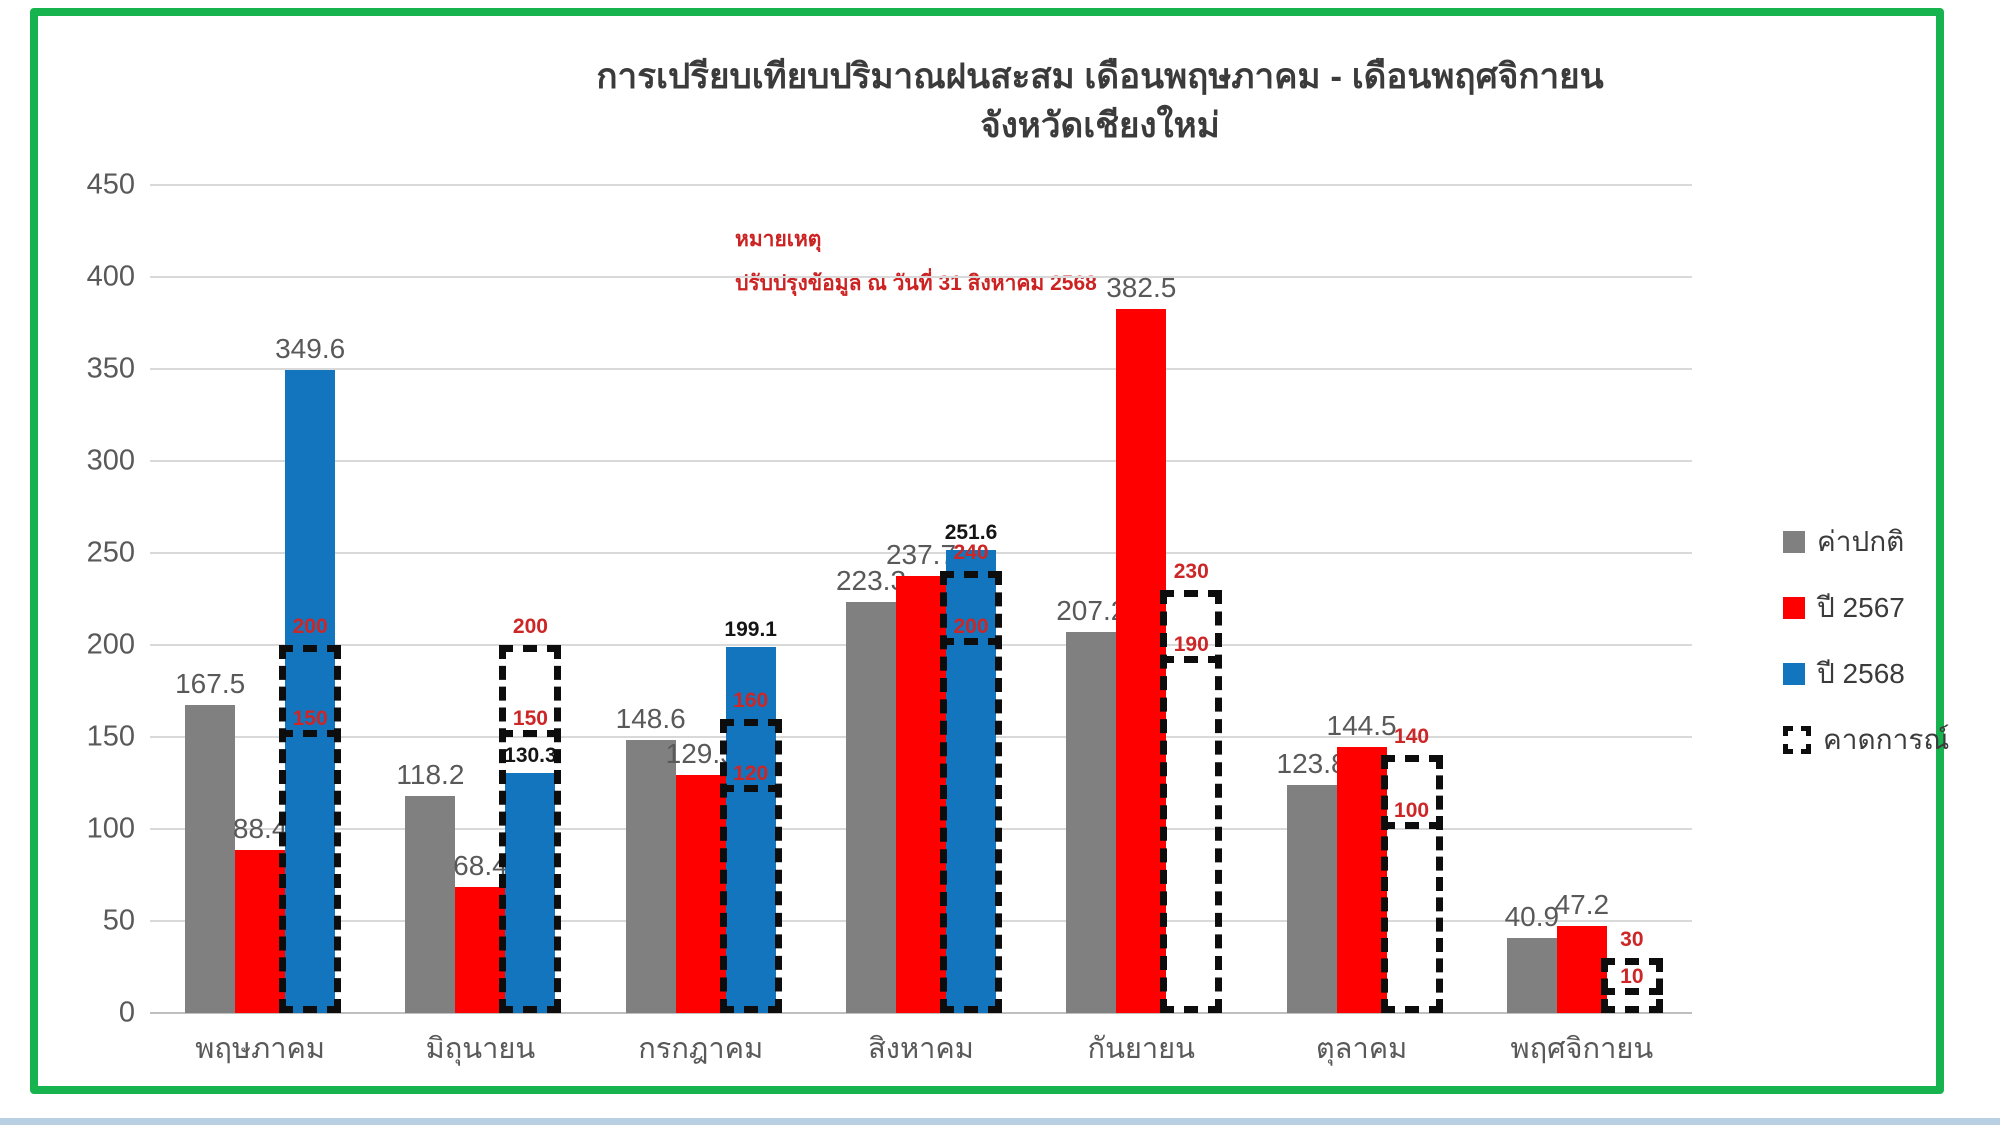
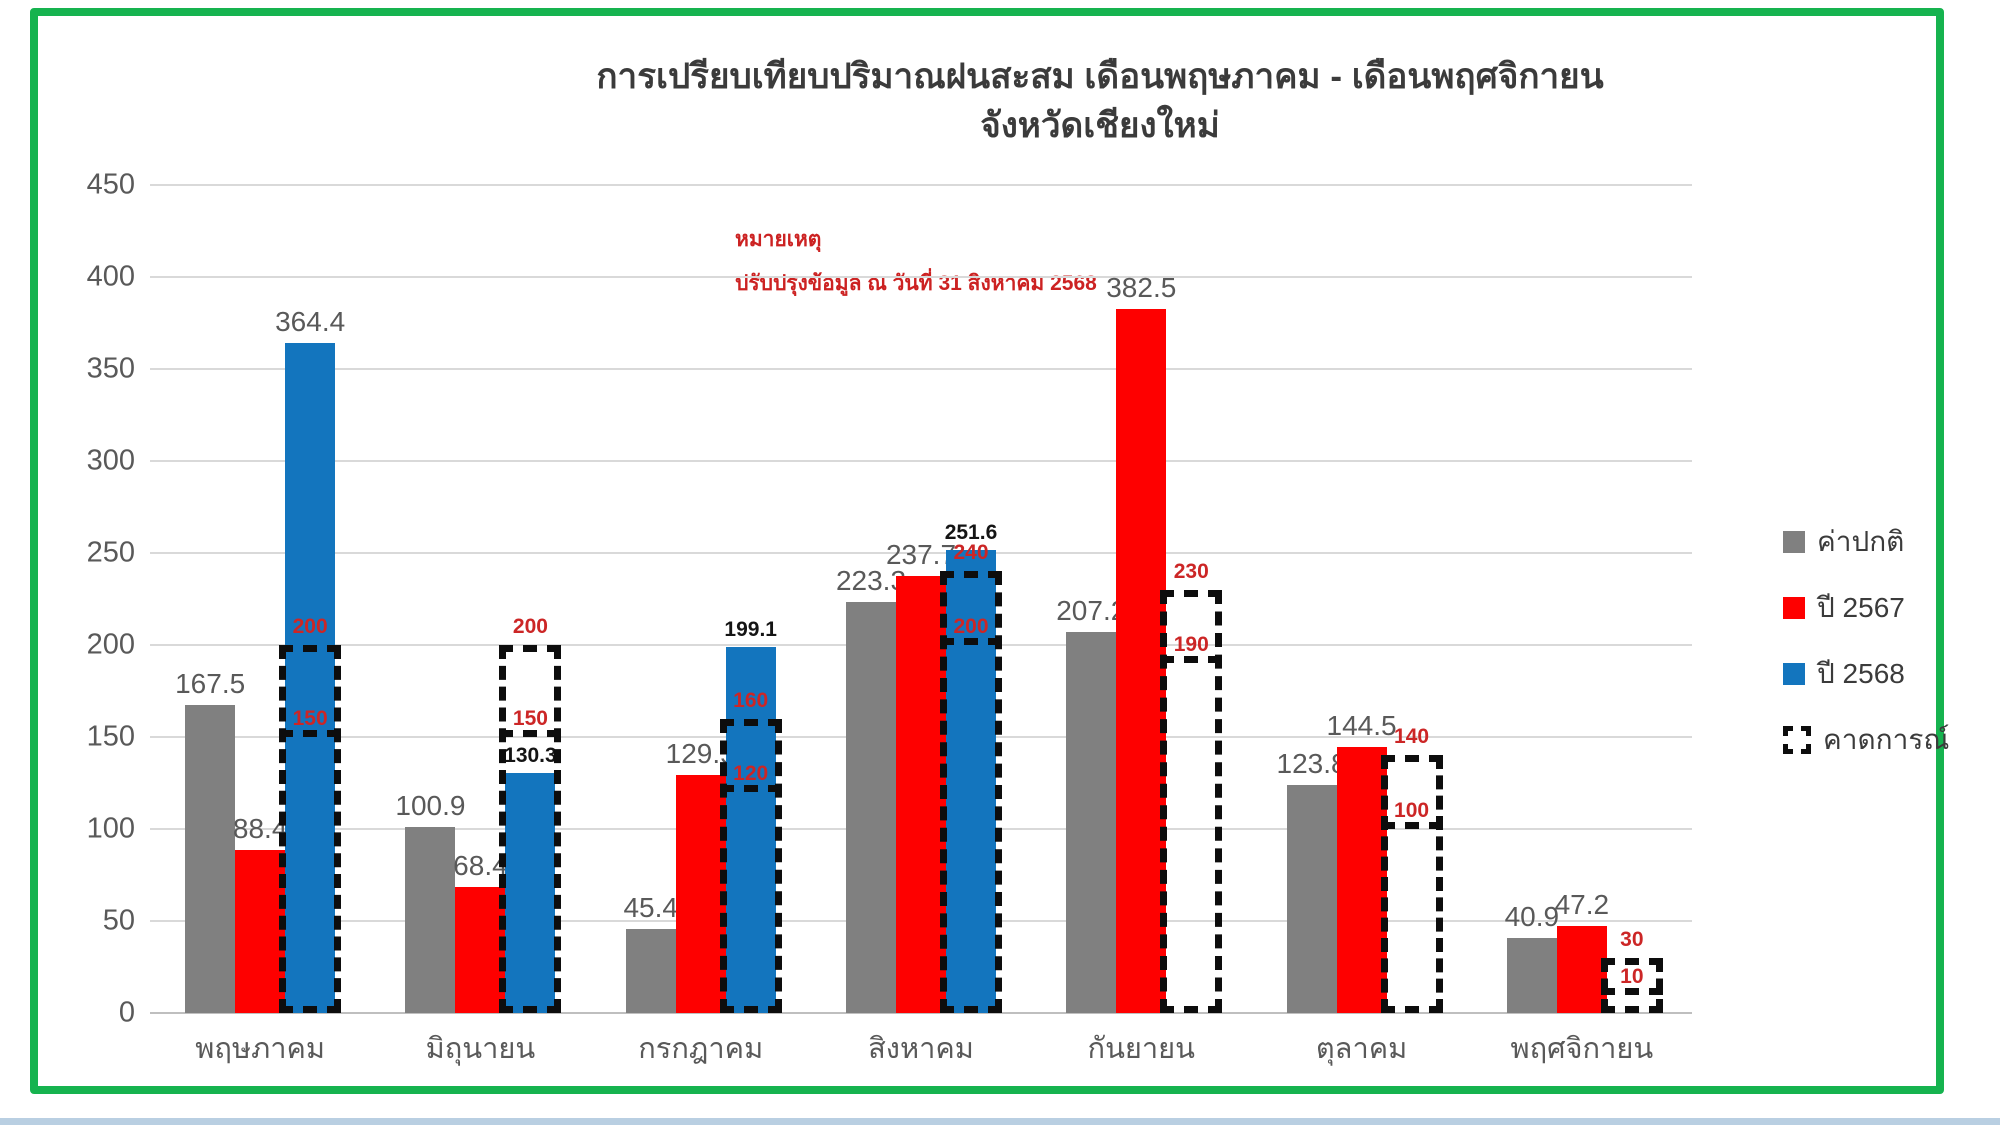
ปี 2568/พฤษภาคม: 349.6 -> 364.4
ค่าปกติ/มิถุนายน: 118.2 -> 100.9
ค่าปกติ/กรกฎาคม: 148.6 -> 45.4
